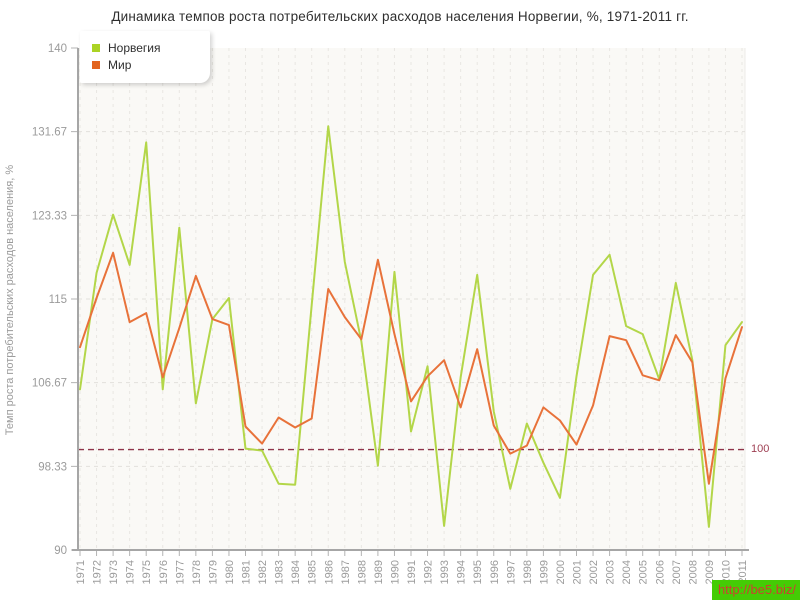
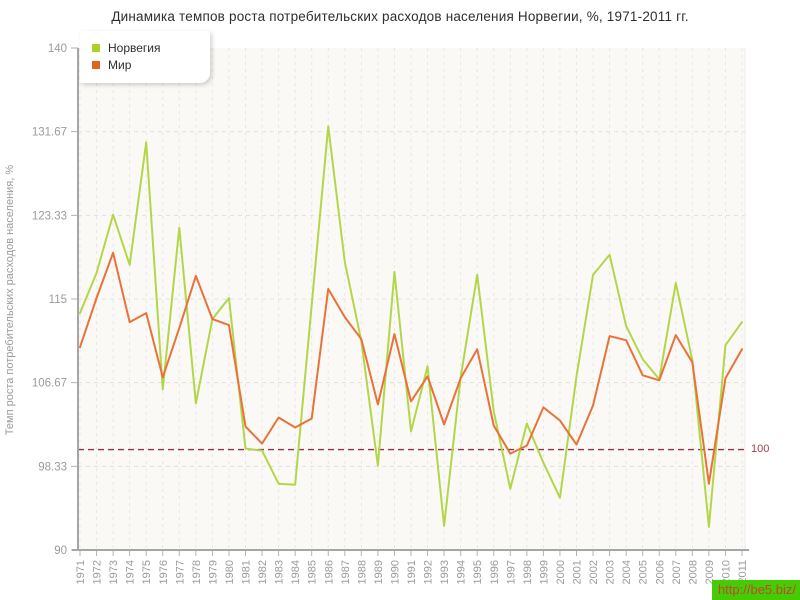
Норвегия/1971: 106.0 -> 113.6
Мир/1989: 118.9 -> 104.5
Мир/1993: 108.9 -> 102.5
Мир/1994: 104.2 -> 107.1
Норвегия/2005: 111.5 -> 109.0
Мир/2011: 112.2 -> 110.0
